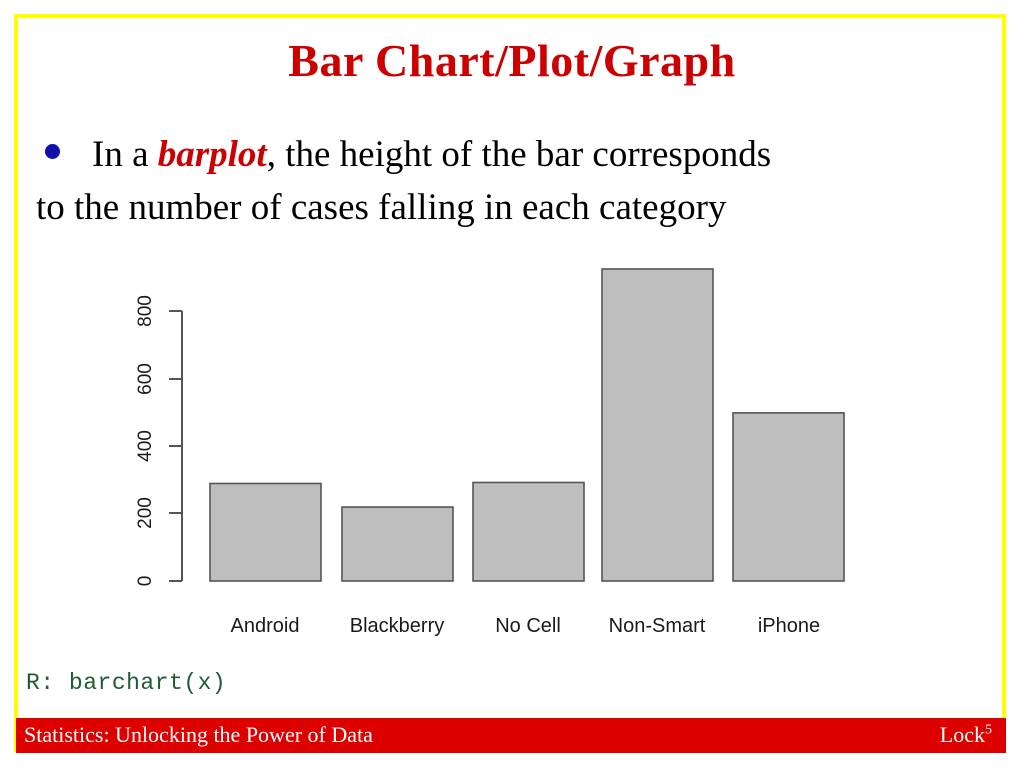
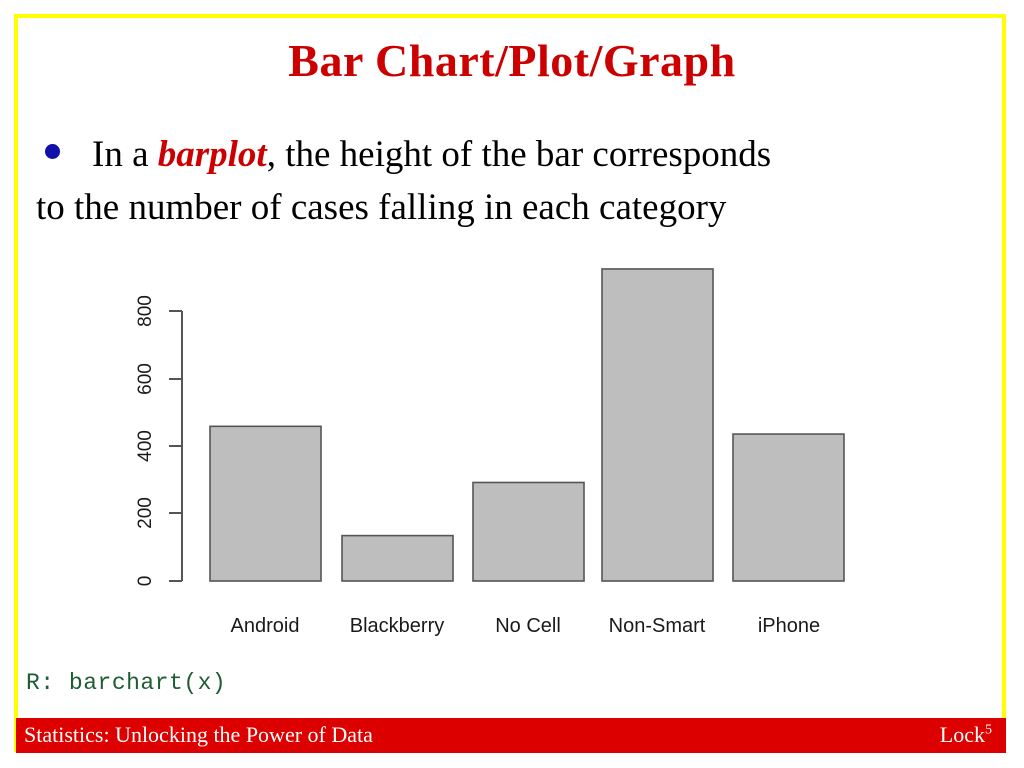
Android: 290 -> 460
Blackberry: 220 -> 140
iPhone: 500 -> 440
